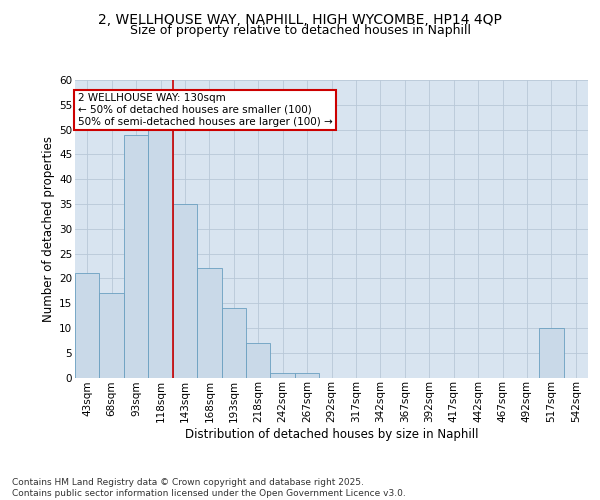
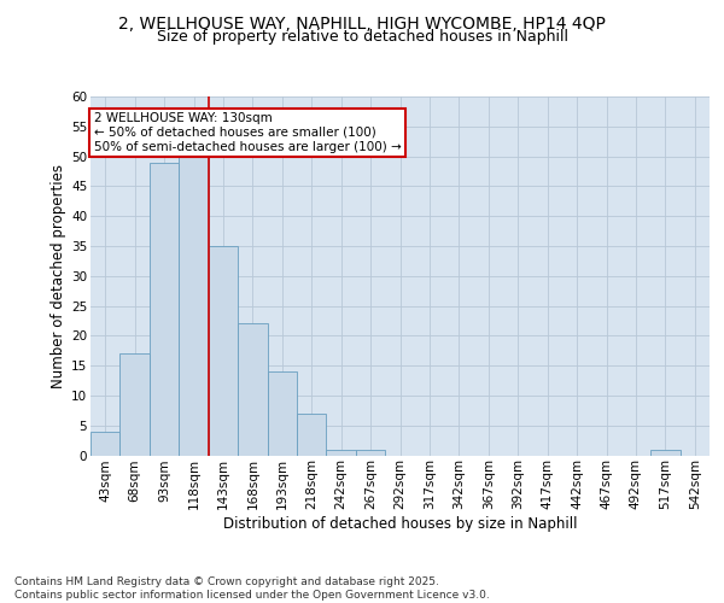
43sqm: 21 -> 4
517sqm: 10 -> 1
